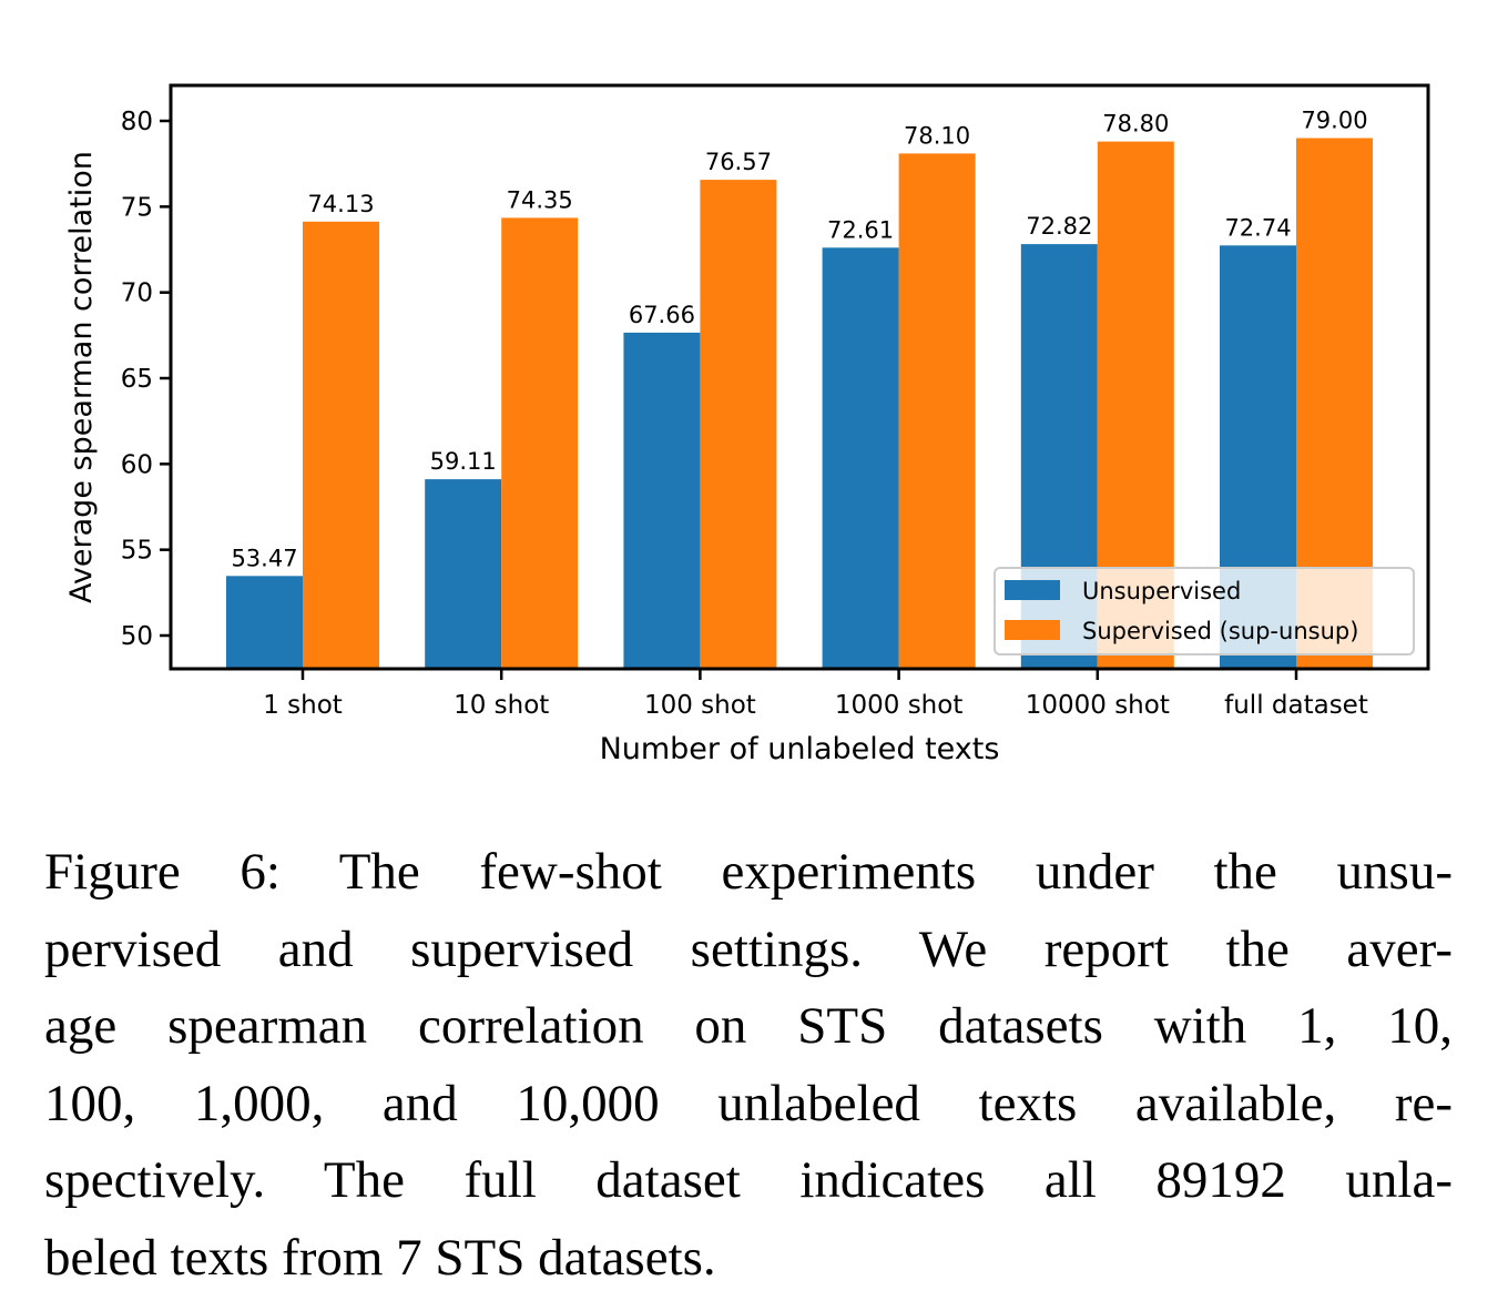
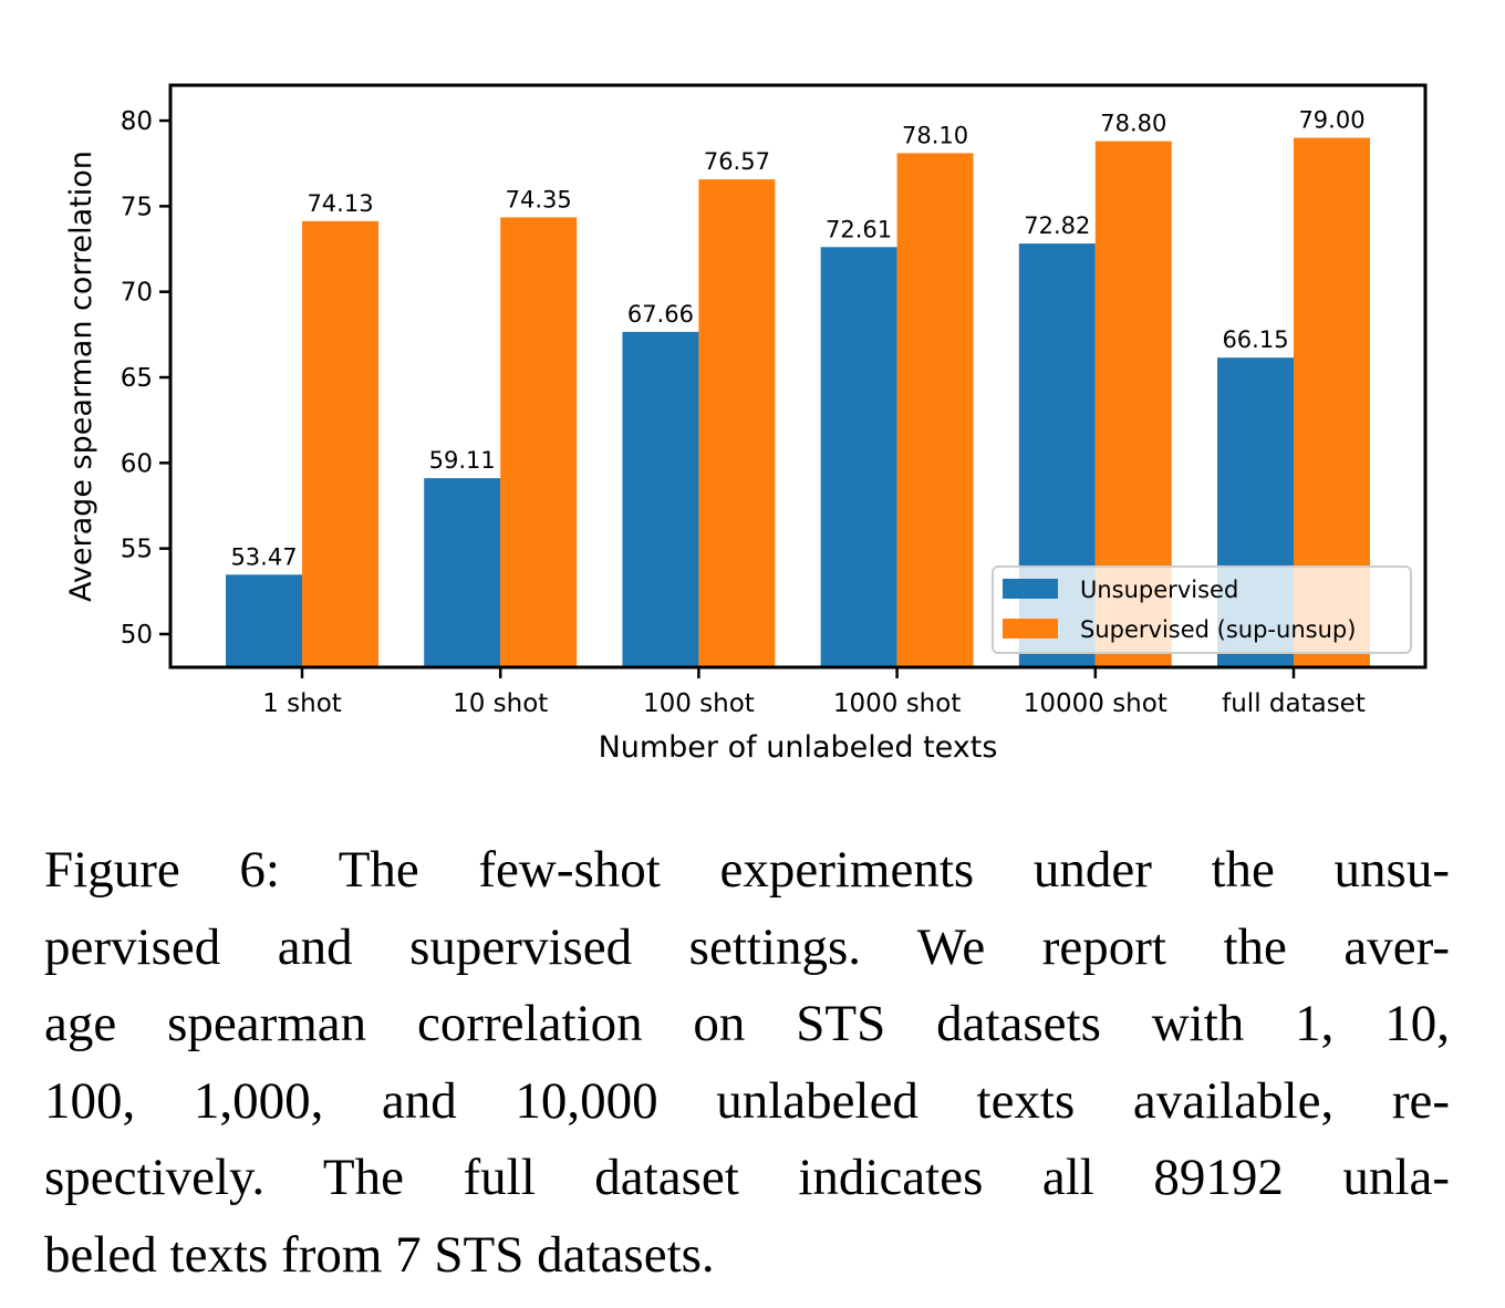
Unsupervised/full dataset: 72.74 -> 66.15
